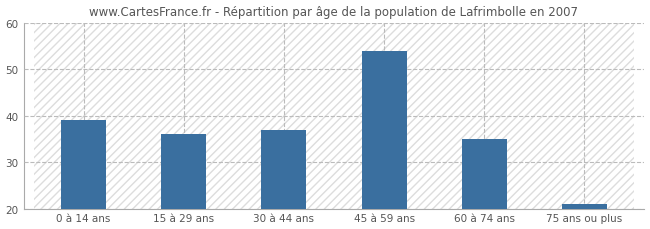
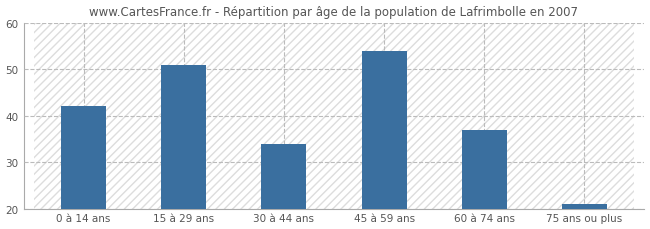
0 à 14 ans: 39 -> 42
15 à 29 ans: 36 -> 51
30 à 44 ans: 37 -> 34
60 à 74 ans: 35 -> 37
